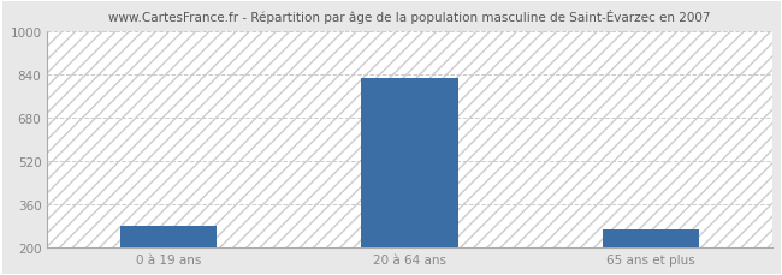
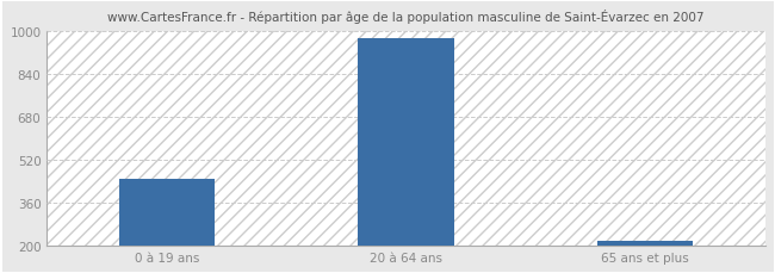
0 à 19 ans: 280 -> 450
20 à 64 ans: 825 -> 970
65 ans et plus: 265 -> 215
